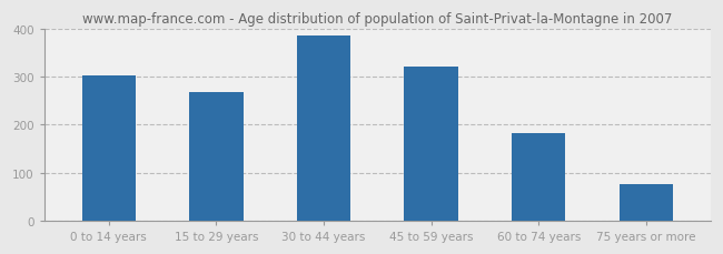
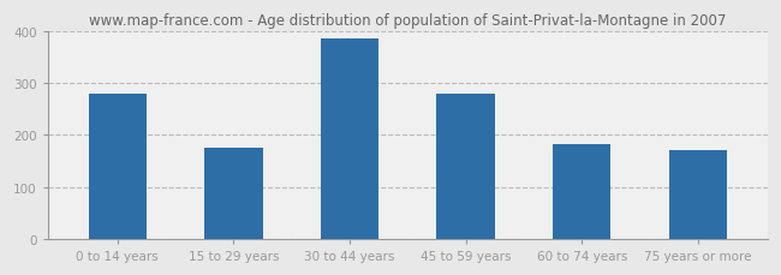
0 to 14 years: 302 -> 280
15 to 29 years: 267 -> 175
45 to 59 years: 320 -> 280
75 years or more: 75 -> 170
